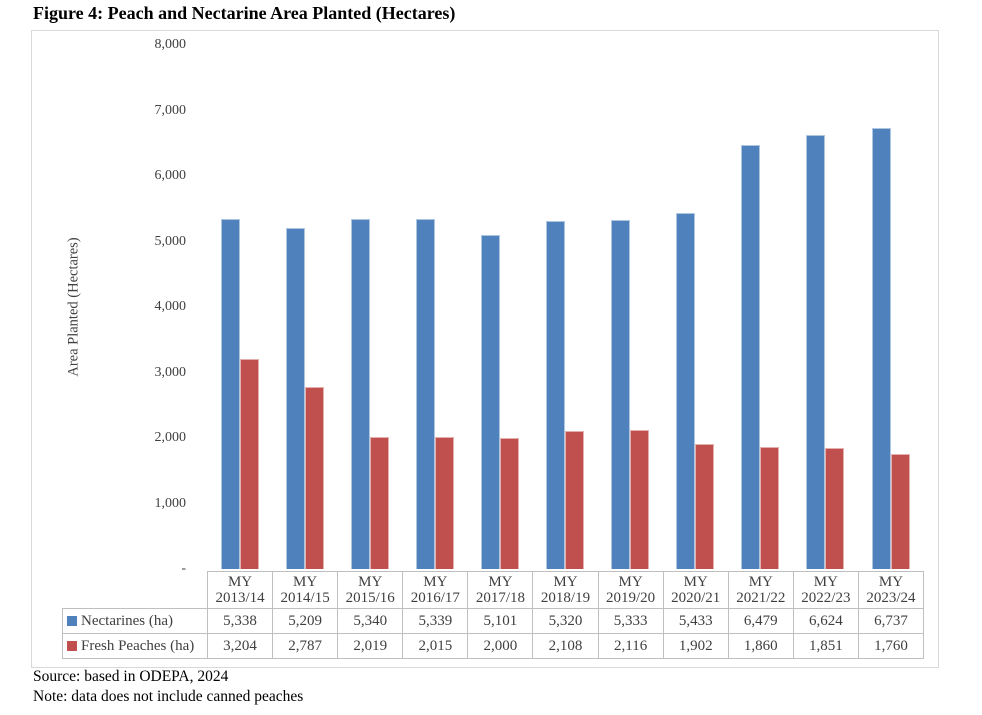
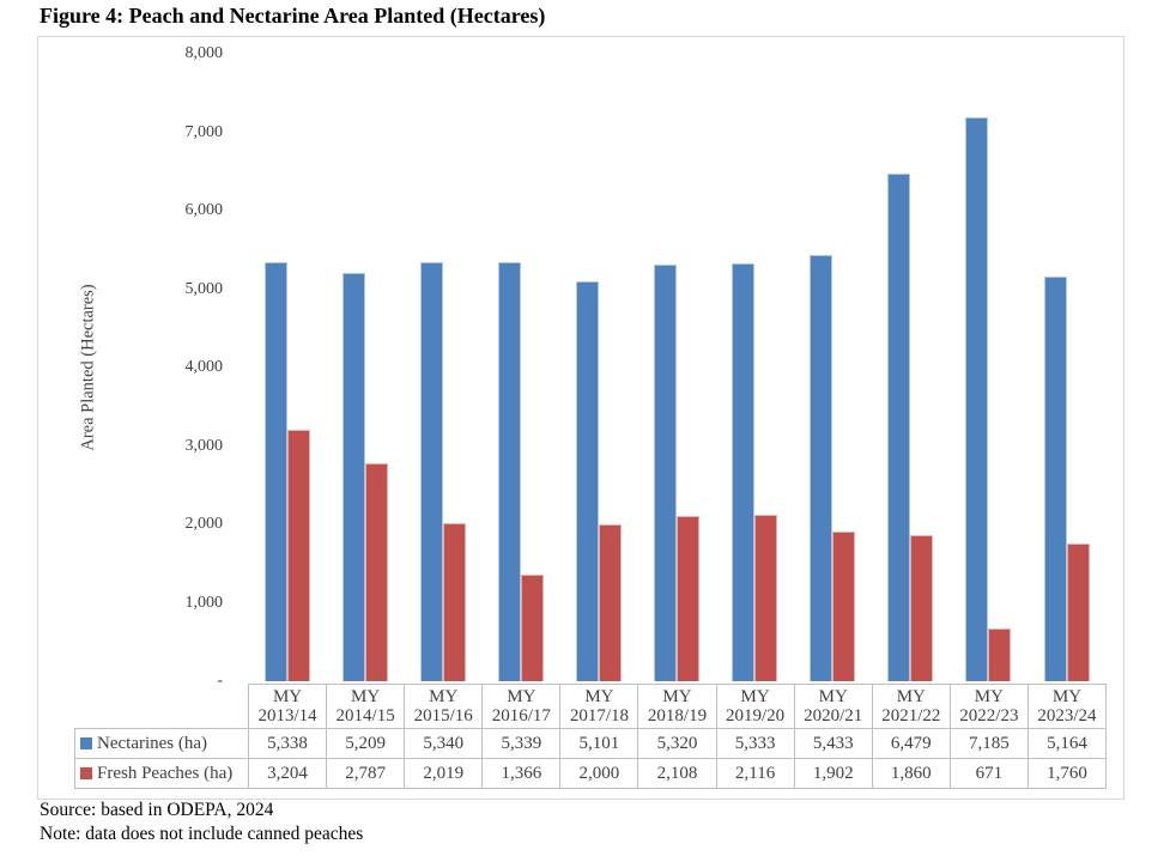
Fresh Peaches (ha)/MY 2016/17: 2,015 -> 1,366
Nectarines (ha)/MY 2022/23: 6,624 -> 7,185
Fresh Peaches (ha)/MY 2022/23: 1,851 -> 671
Nectarines (ha)/MY 2023/24: 6,737 -> 5,164
